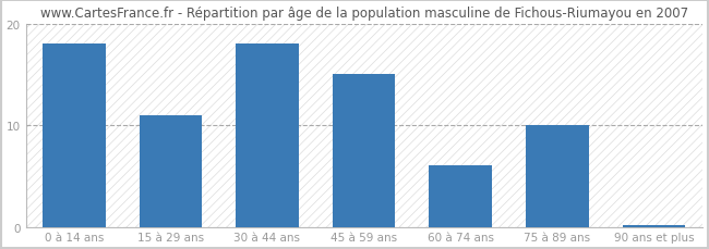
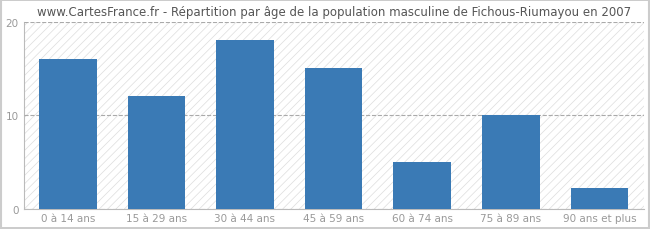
0 à 14 ans: 18.0 -> 16.0
15 à 29 ans: 11.0 -> 12.0
60 à 74 ans: 6.0 -> 5.0
90 ans et plus: 0.2 -> 2.2
